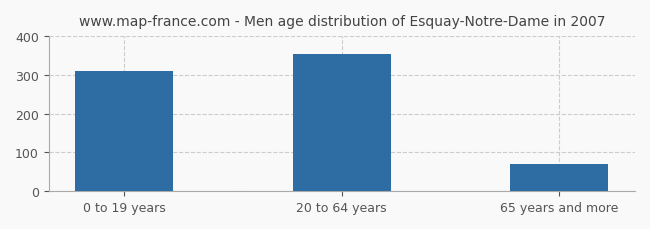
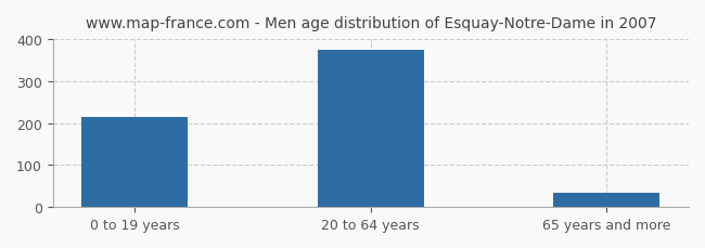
0 to 19 years: 310 -> 215
20 to 64 years: 355 -> 375
65 years and more: 70 -> 35
